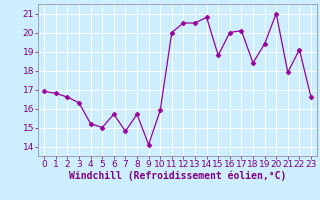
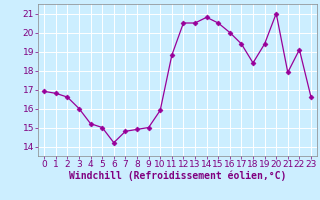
3: 16.3 -> 16.0
6: 15.7 -> 14.2
8: 15.7 -> 14.9
9: 14.1 -> 15.0
11: 20.0 -> 18.8
15: 18.8 -> 20.5
17: 20.1 -> 19.4
